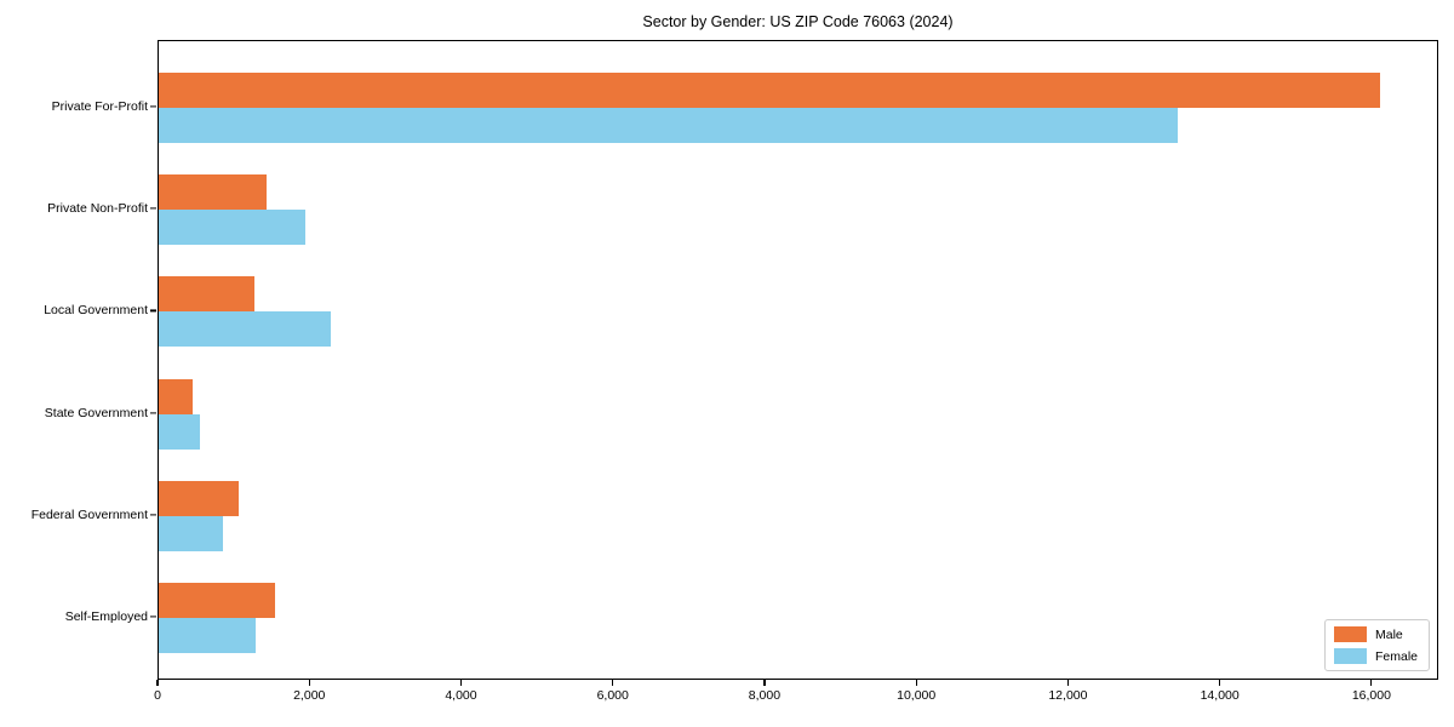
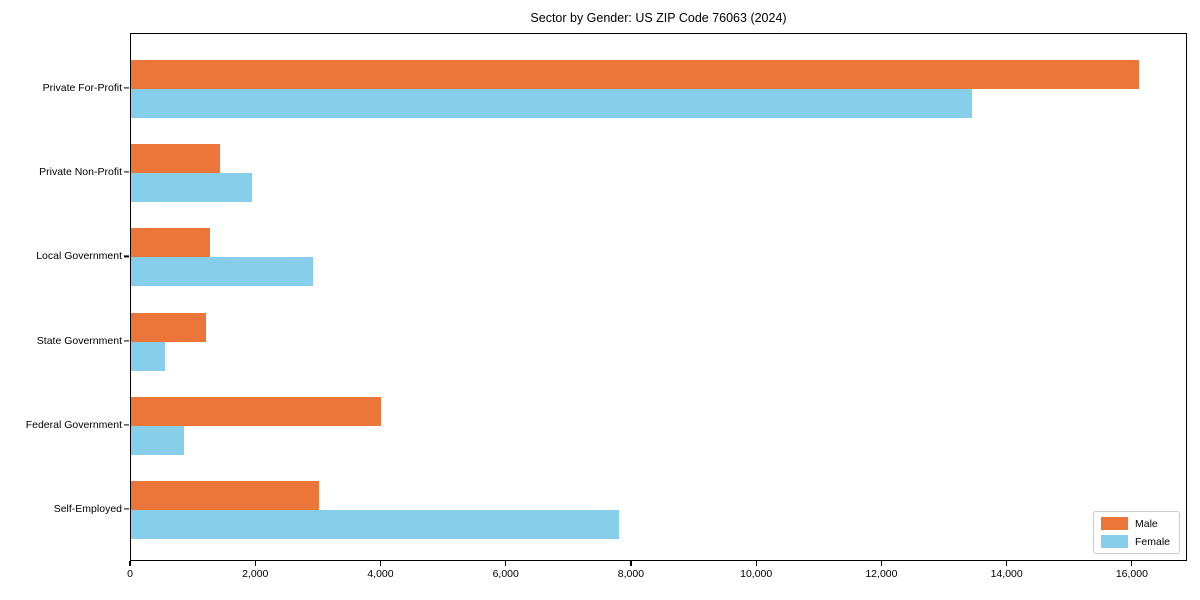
Female/Local Government: 2300 -> 2900
Male/State Government: 400 -> 1200
Male/Federal Government: 1100 -> 4000
Male/Self-Employed: 1500 -> 3000
Female/Self-Employed: 1300 -> 7800
